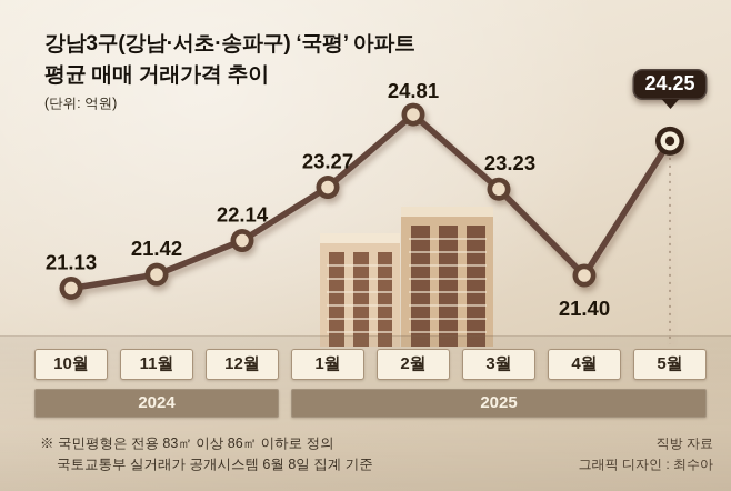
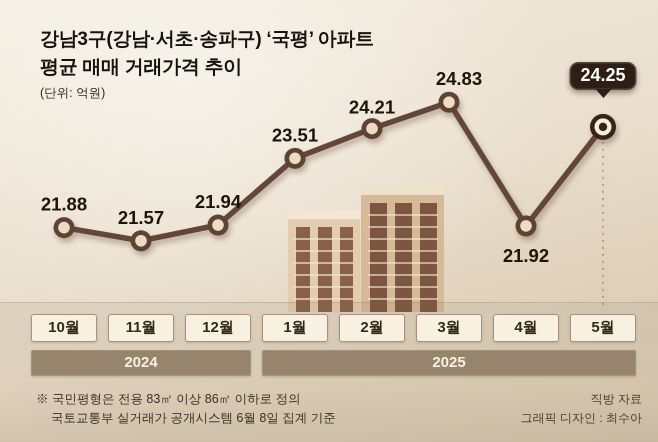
10월: 21.13 -> 21.88
11월: 21.42 -> 21.57
12월: 22.14 -> 21.94
1월: 23.27 -> 23.51
2월: 24.81 -> 24.21
3월: 23.23 -> 24.83
4월: 21.40 -> 21.92
